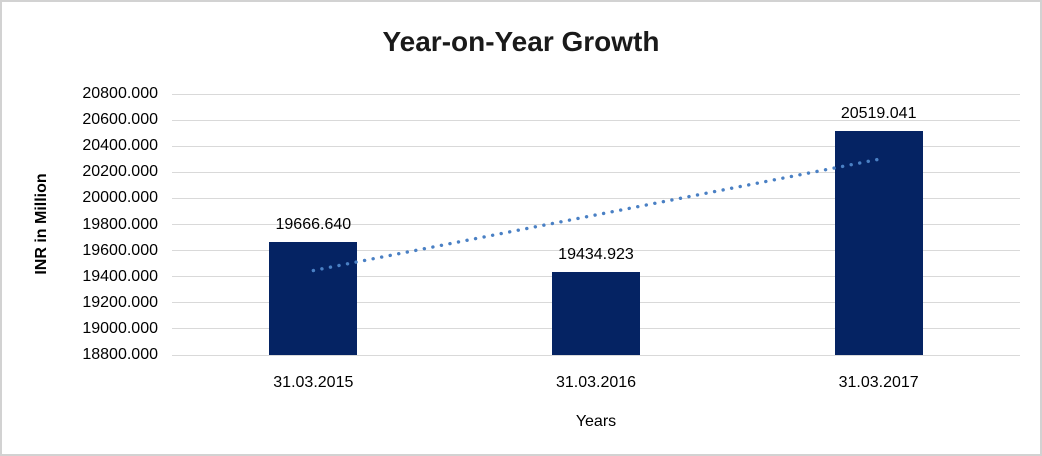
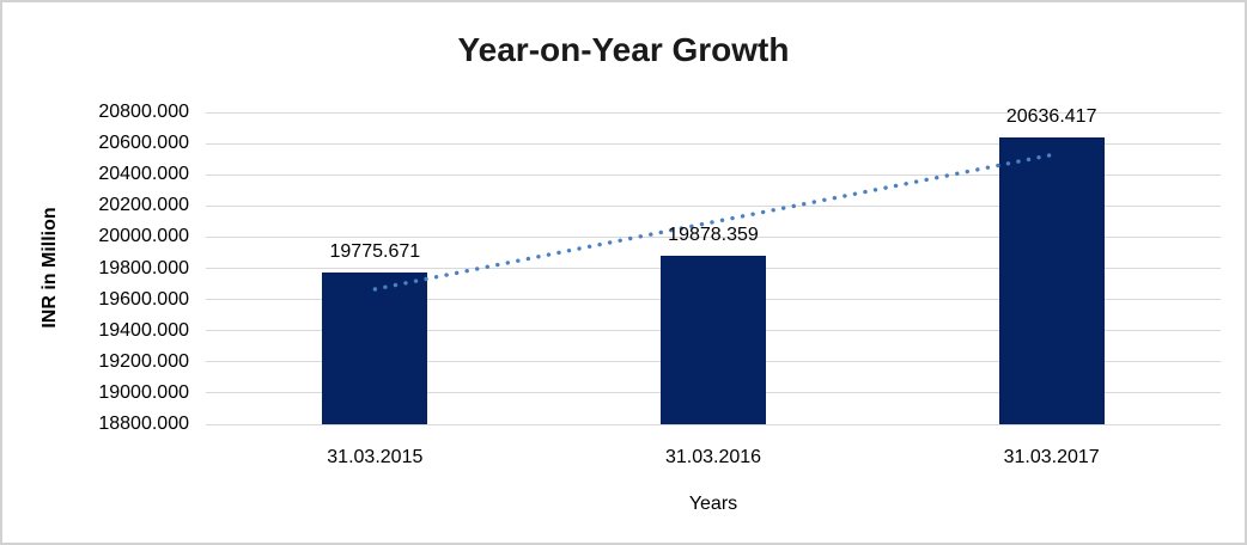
31.03.2015: 19666.640 -> 19775.671
31.03.2016: 19434.923 -> 19878.359
31.03.2017: 20519.041 -> 20636.417
